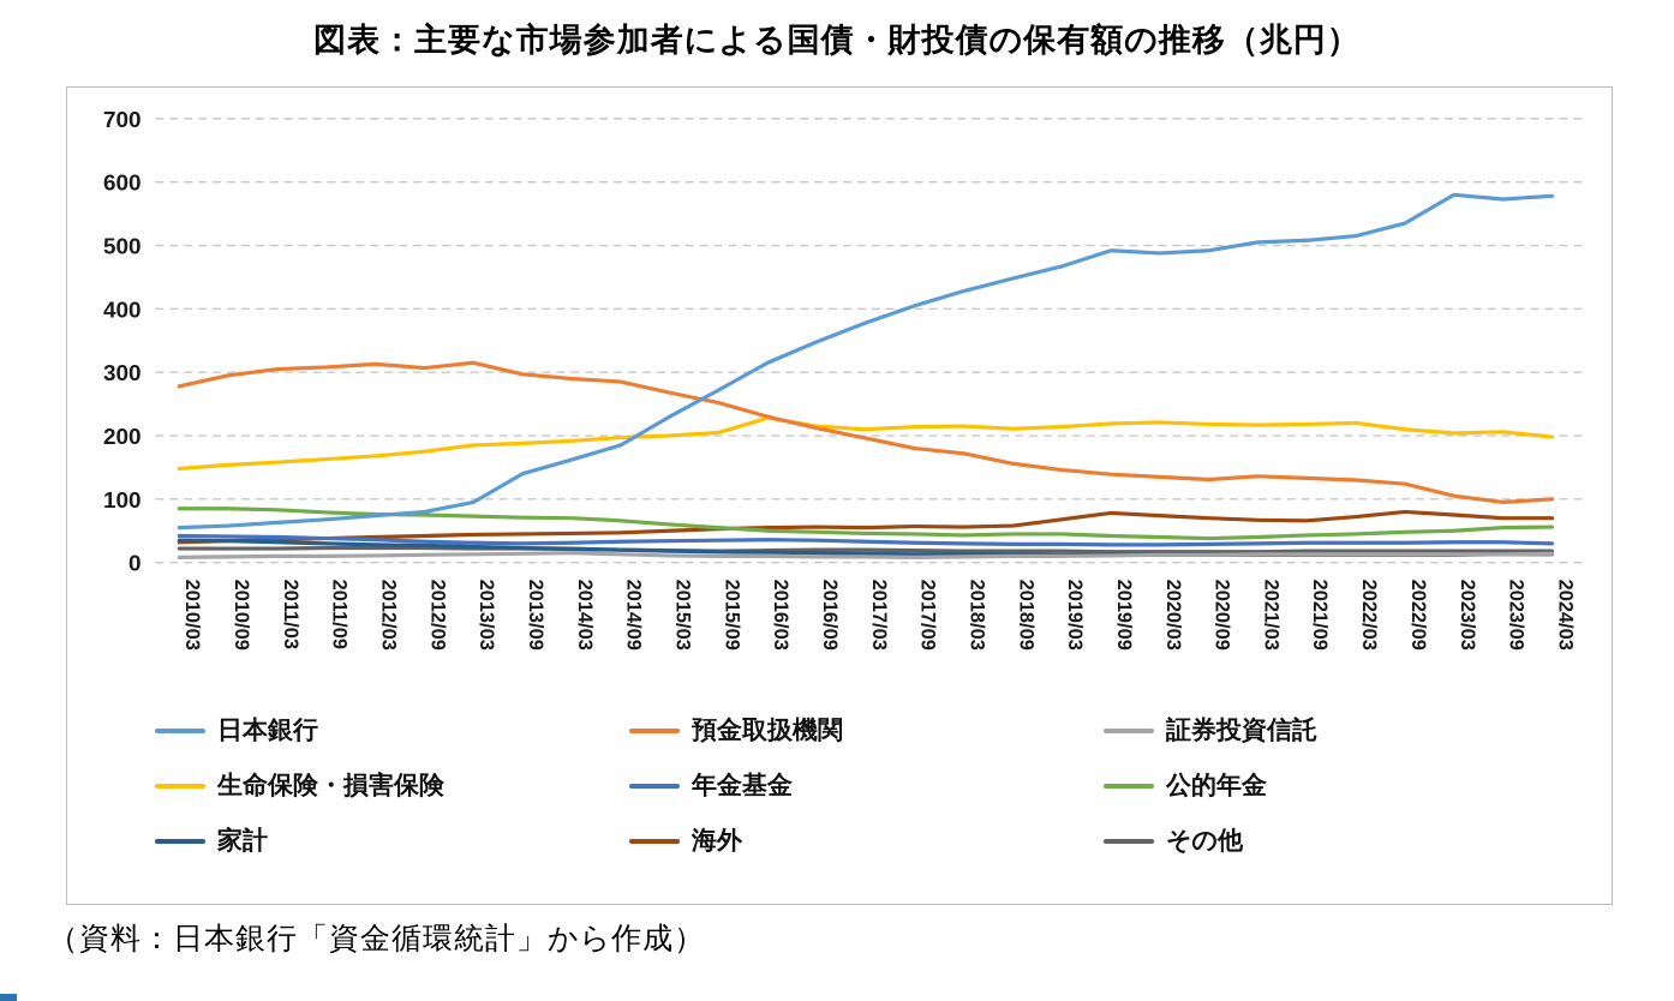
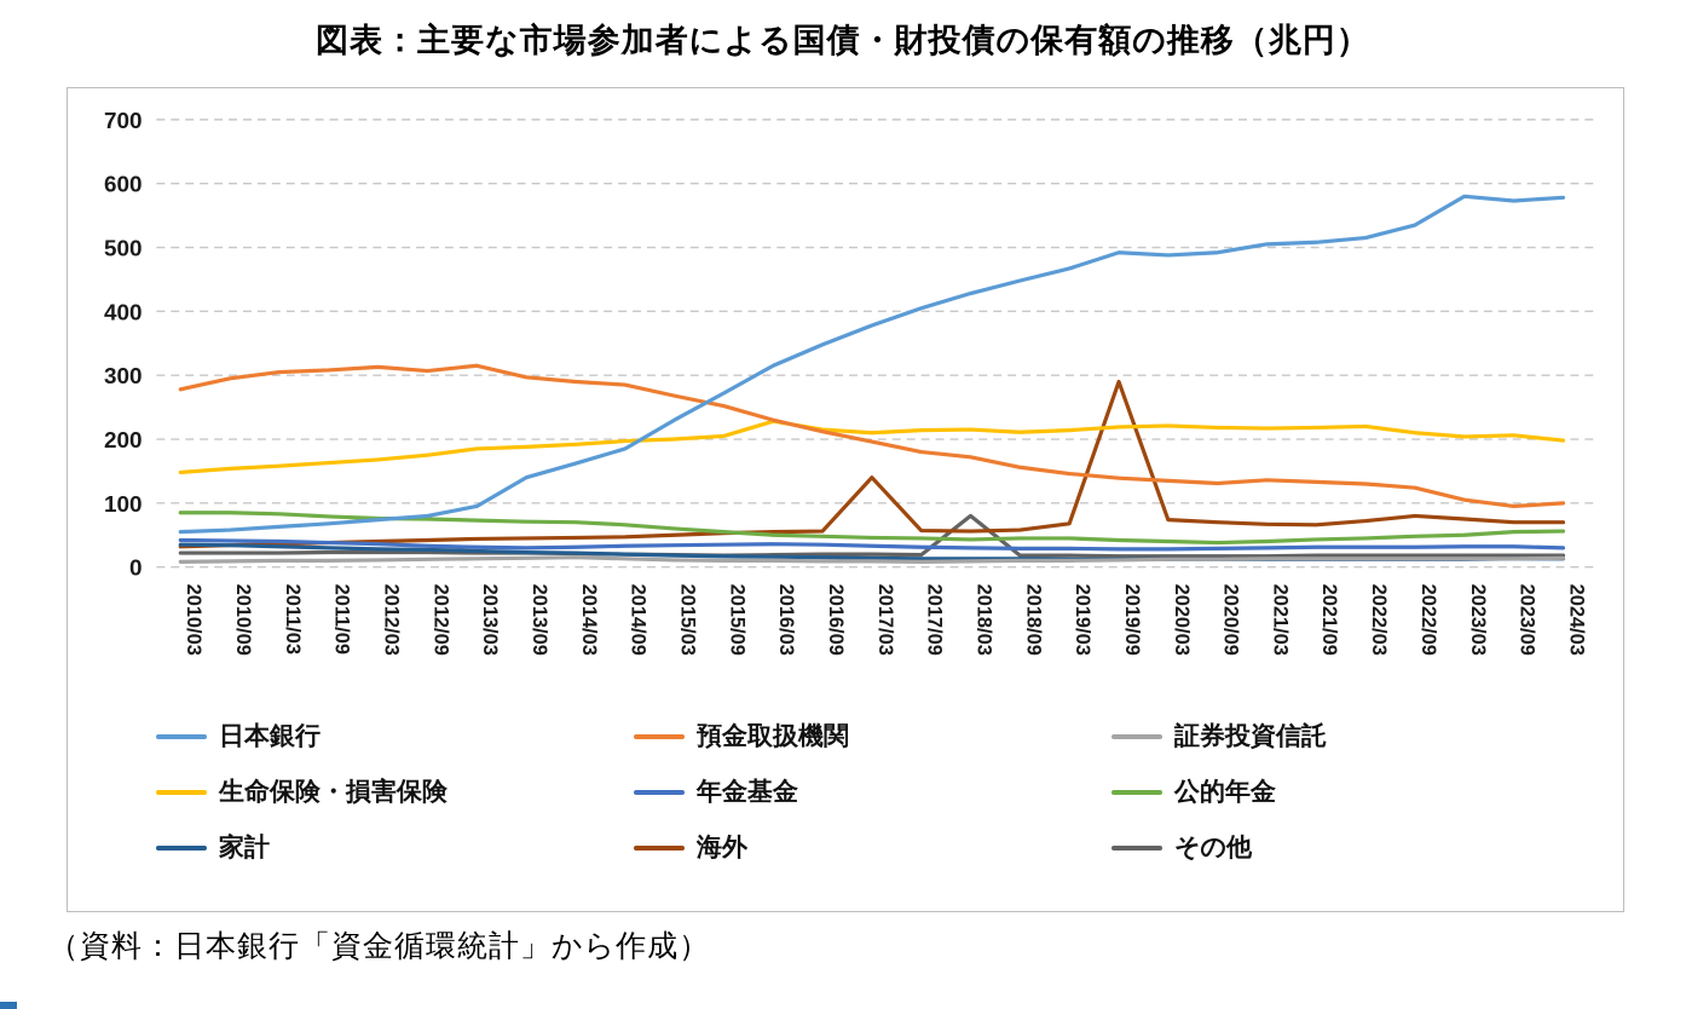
海外/2017/03: 60 -> 140
その他/2018/03: 20 -> 80
海外/2019/09: 80 -> 290
